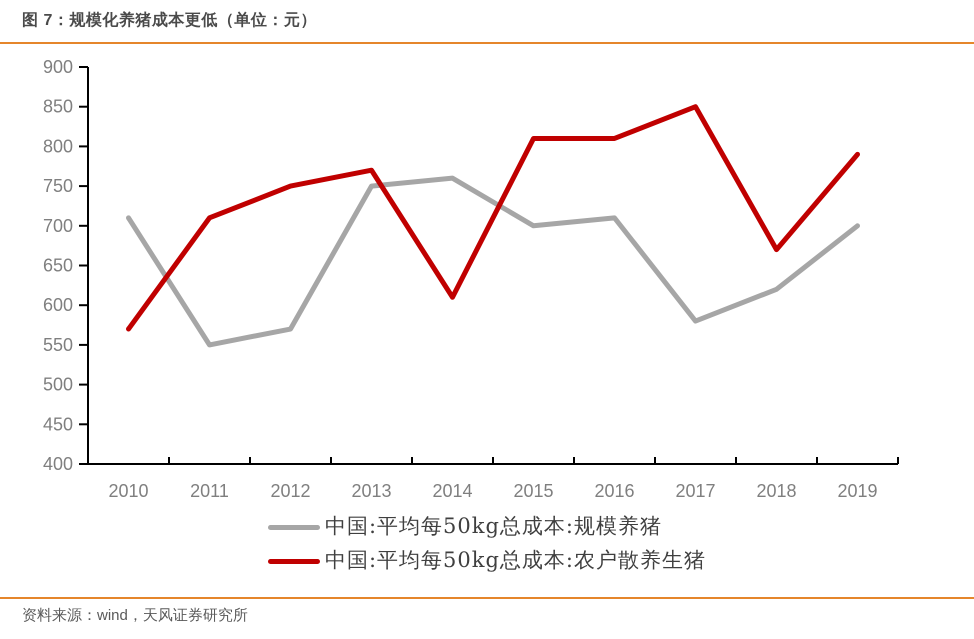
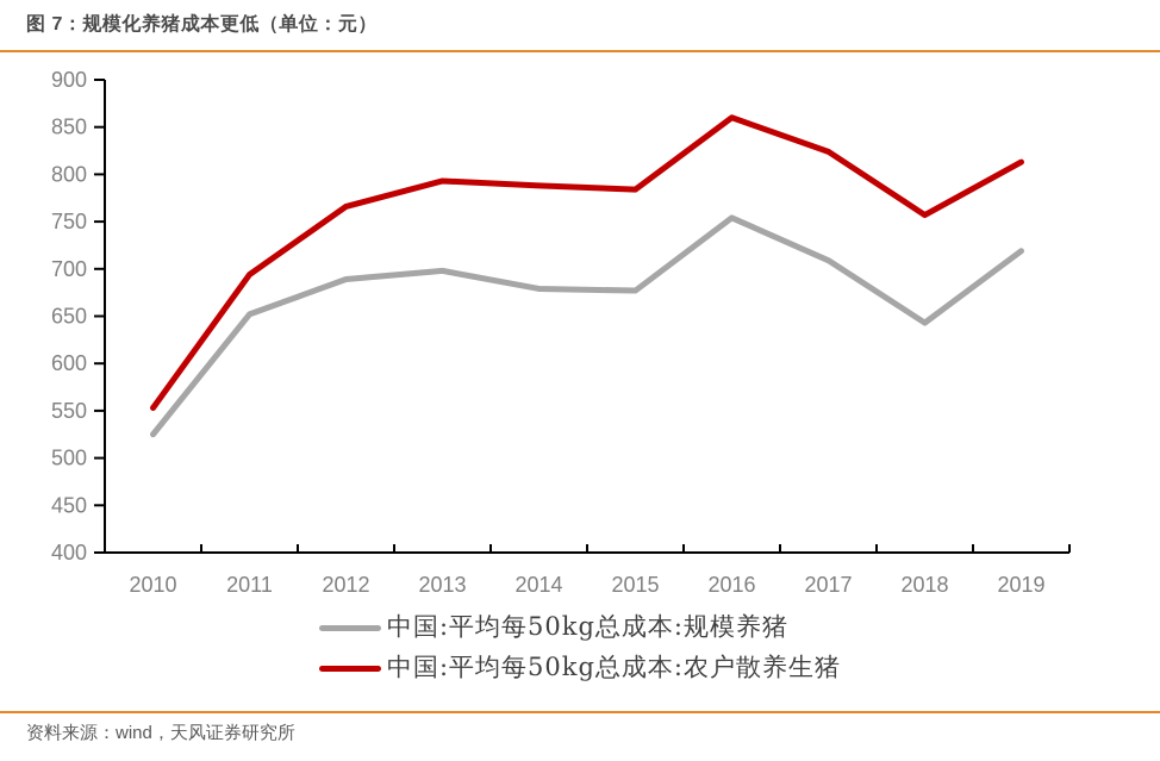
中国:平均每50kg总成本:规模养猪/2010: 710 -> 520
中国:平均每50kg总成本:农户散养生猪/2010: 570 -> 550
中国:平均每50kg总成本:规模养猪/2011: 550 -> 650
中国:平均每50kg总成本:农户散养生猪/2011: 710 -> 690
中国:平均每50kg总成本:规模养猪/2012: 570 -> 690
中国:平均每50kg总成本:农户散养生猪/2012: 750 -> 770
中国:平均每50kg总成本:规模养猪/2013: 750 -> 700
中国:平均每50kg总成本:农户散养生猪/2013: 770 -> 790
中国:平均每50kg总成本:规模养猪/2014: 760 -> 680
中国:平均每50kg总成本:农户散养生猪/2014: 610 -> 790
中国:平均每50kg总成本:规模养猪/2015: 700 -> 680
中国:平均每50kg总成本:农户散养生猪/2015: 810 -> 780
中国:平均每50kg总成本:规模养猪/2016: 710 -> 750
中国:平均每50kg总成本:农户散养生猪/2016: 810 -> 860
中国:平均每50kg总成本:规模养猪/2017: 580 -> 710
中国:平均每50kg总成本:农户散养生猪/2017: 850 -> 820
中国:平均每50kg总成本:规模养猪/2018: 620 -> 640
中国:平均每50kg总成本:农户散养生猪/2018: 670 -> 760
中国:平均每50kg总成本:规模养猪/2019: 700 -> 720
中国:平均每50kg总成本:农户散养生猪/2019: 790 -> 810
